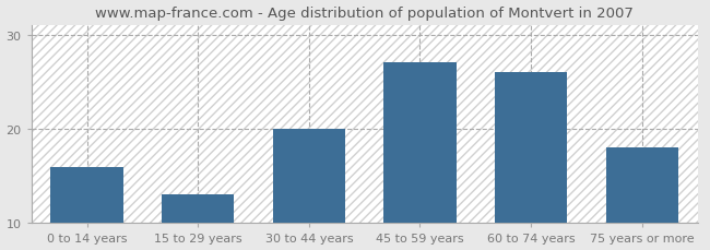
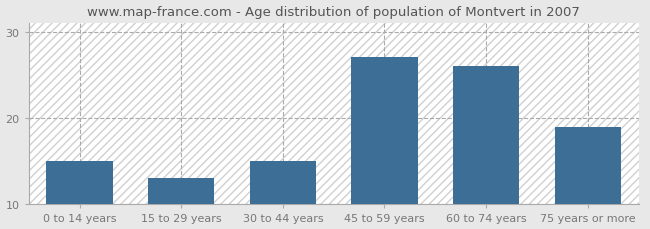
0 to 14 years: 16 -> 15
30 to 44 years: 20 -> 15
75 years or more: 18 -> 19
